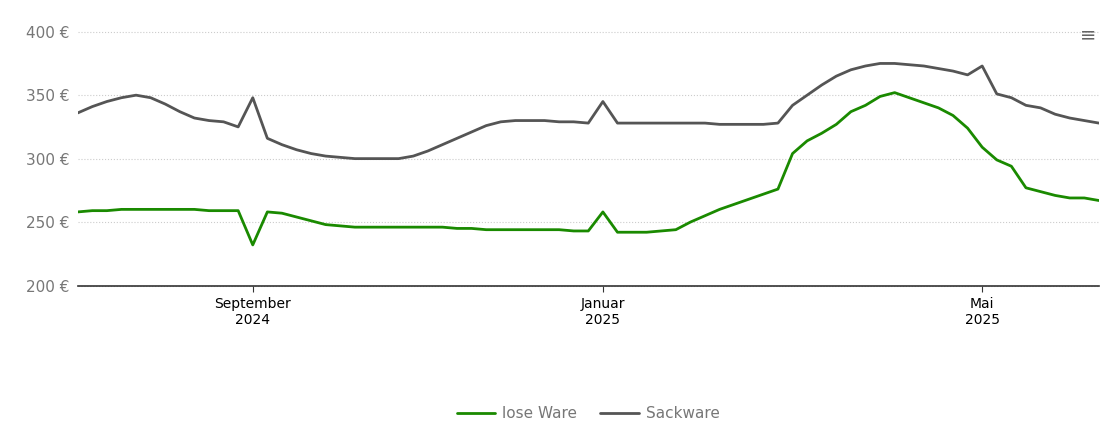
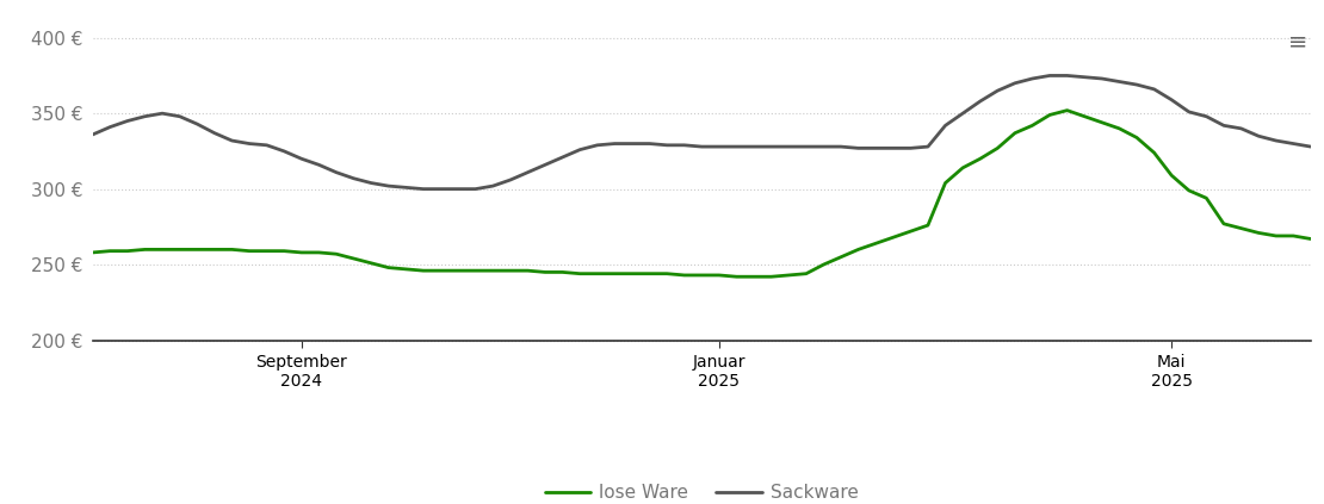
lose Ware/September 2024: 232 € -> 258 €
Sackware/September 2024: 348 € -> 320 €
lose Ware/Januar 2025: 258 € -> 243 €
Sackware/Januar 2025: 345 € -> 328 €
Sackware/Mai 2025: 373 € -> 359 €
